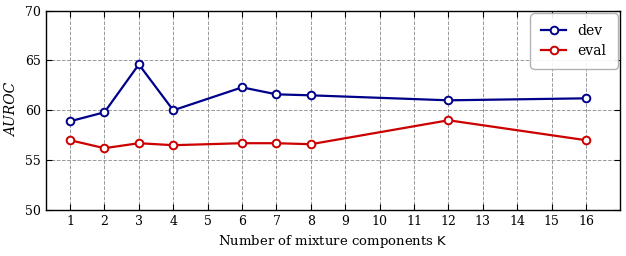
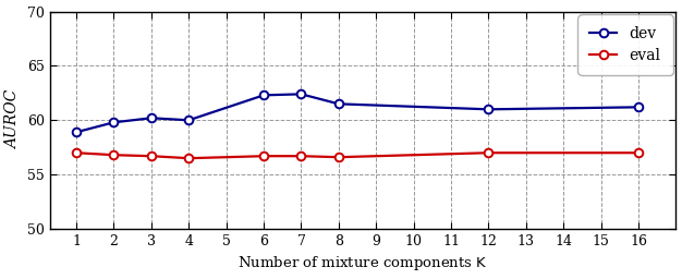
eval/2: 56.2 -> 56.8
dev/3: 64.6 -> 60.2
dev/7: 61.6 -> 62.4
eval/12: 59.0 -> 57.0
